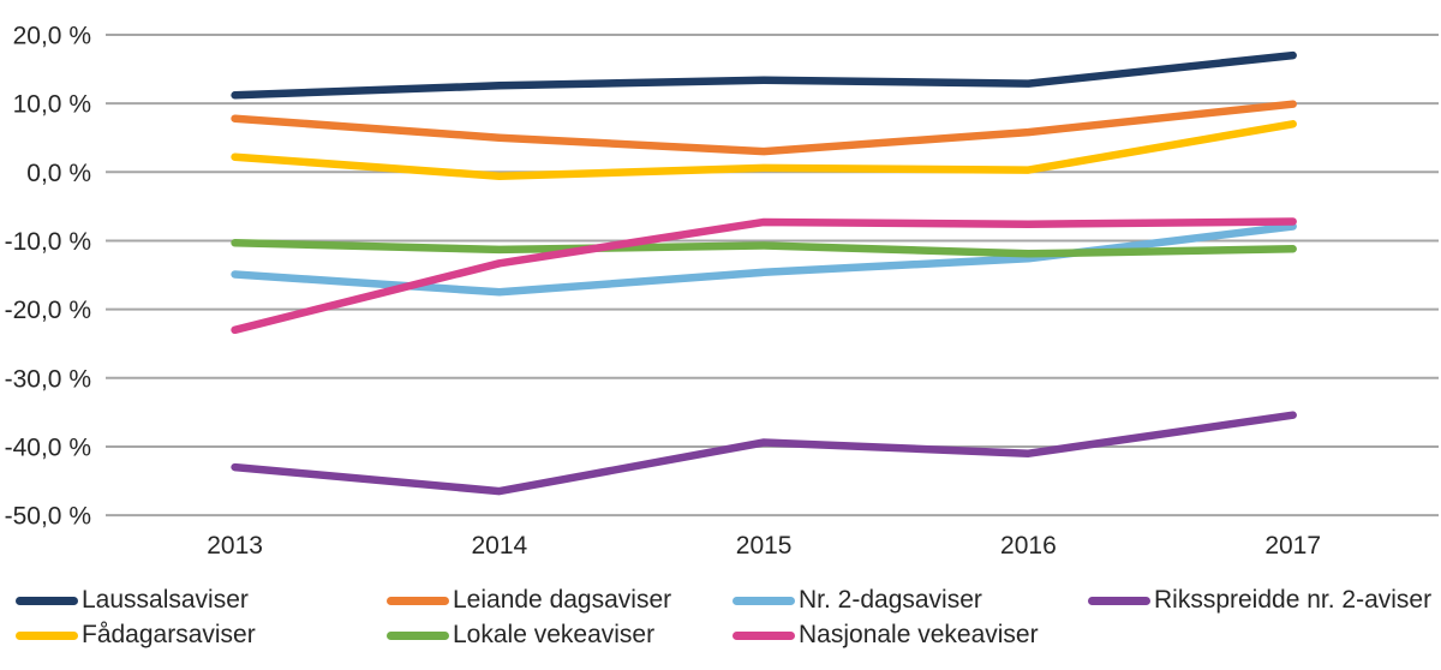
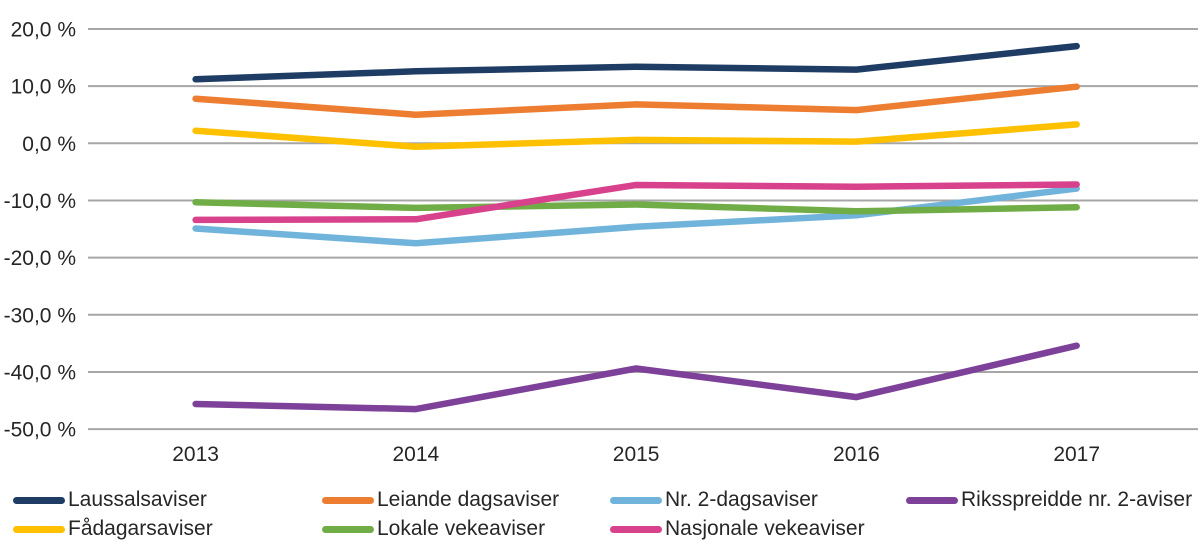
Riksspreidde nr. 2-aviser/2013: -43% -> -46%
Nasjonale vekeaviser/2013: -23% -> -13%
Leiande dagsaviser/2015: 3% -> 7%
Riksspreidde nr. 2-aviser/2016: -41% -> -44%
Fådagarsaviser/2017: 7% -> 3%
